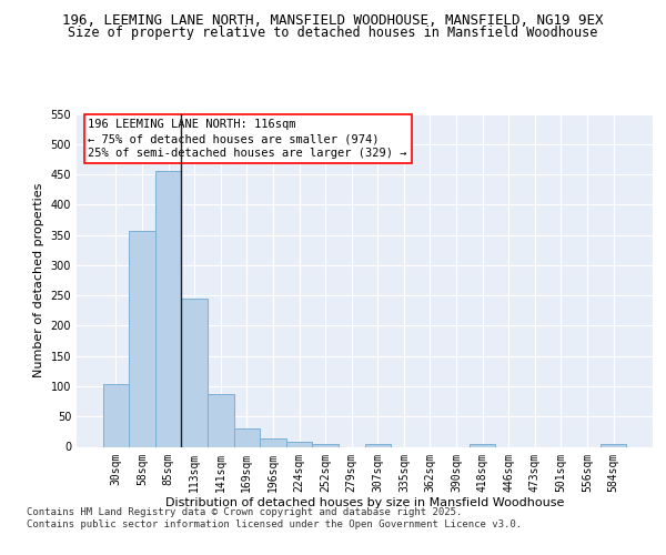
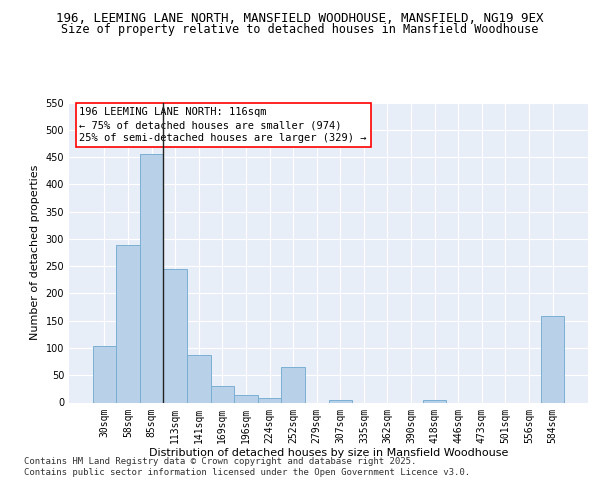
58sqm: 357 -> 288
252sqm: 5 -> 66
584sqm: 5 -> 158
